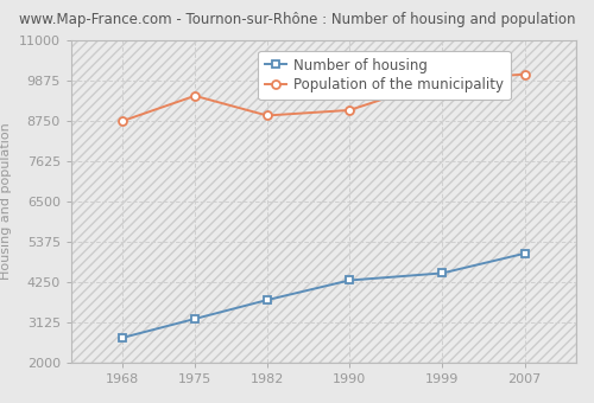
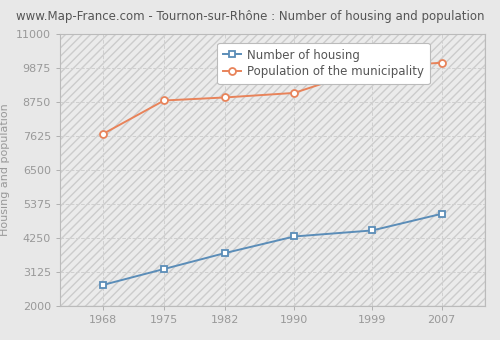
Population of the municipality/1968: 8750 -> 7700
Population of the municipality/1975: 9450 -> 8800
